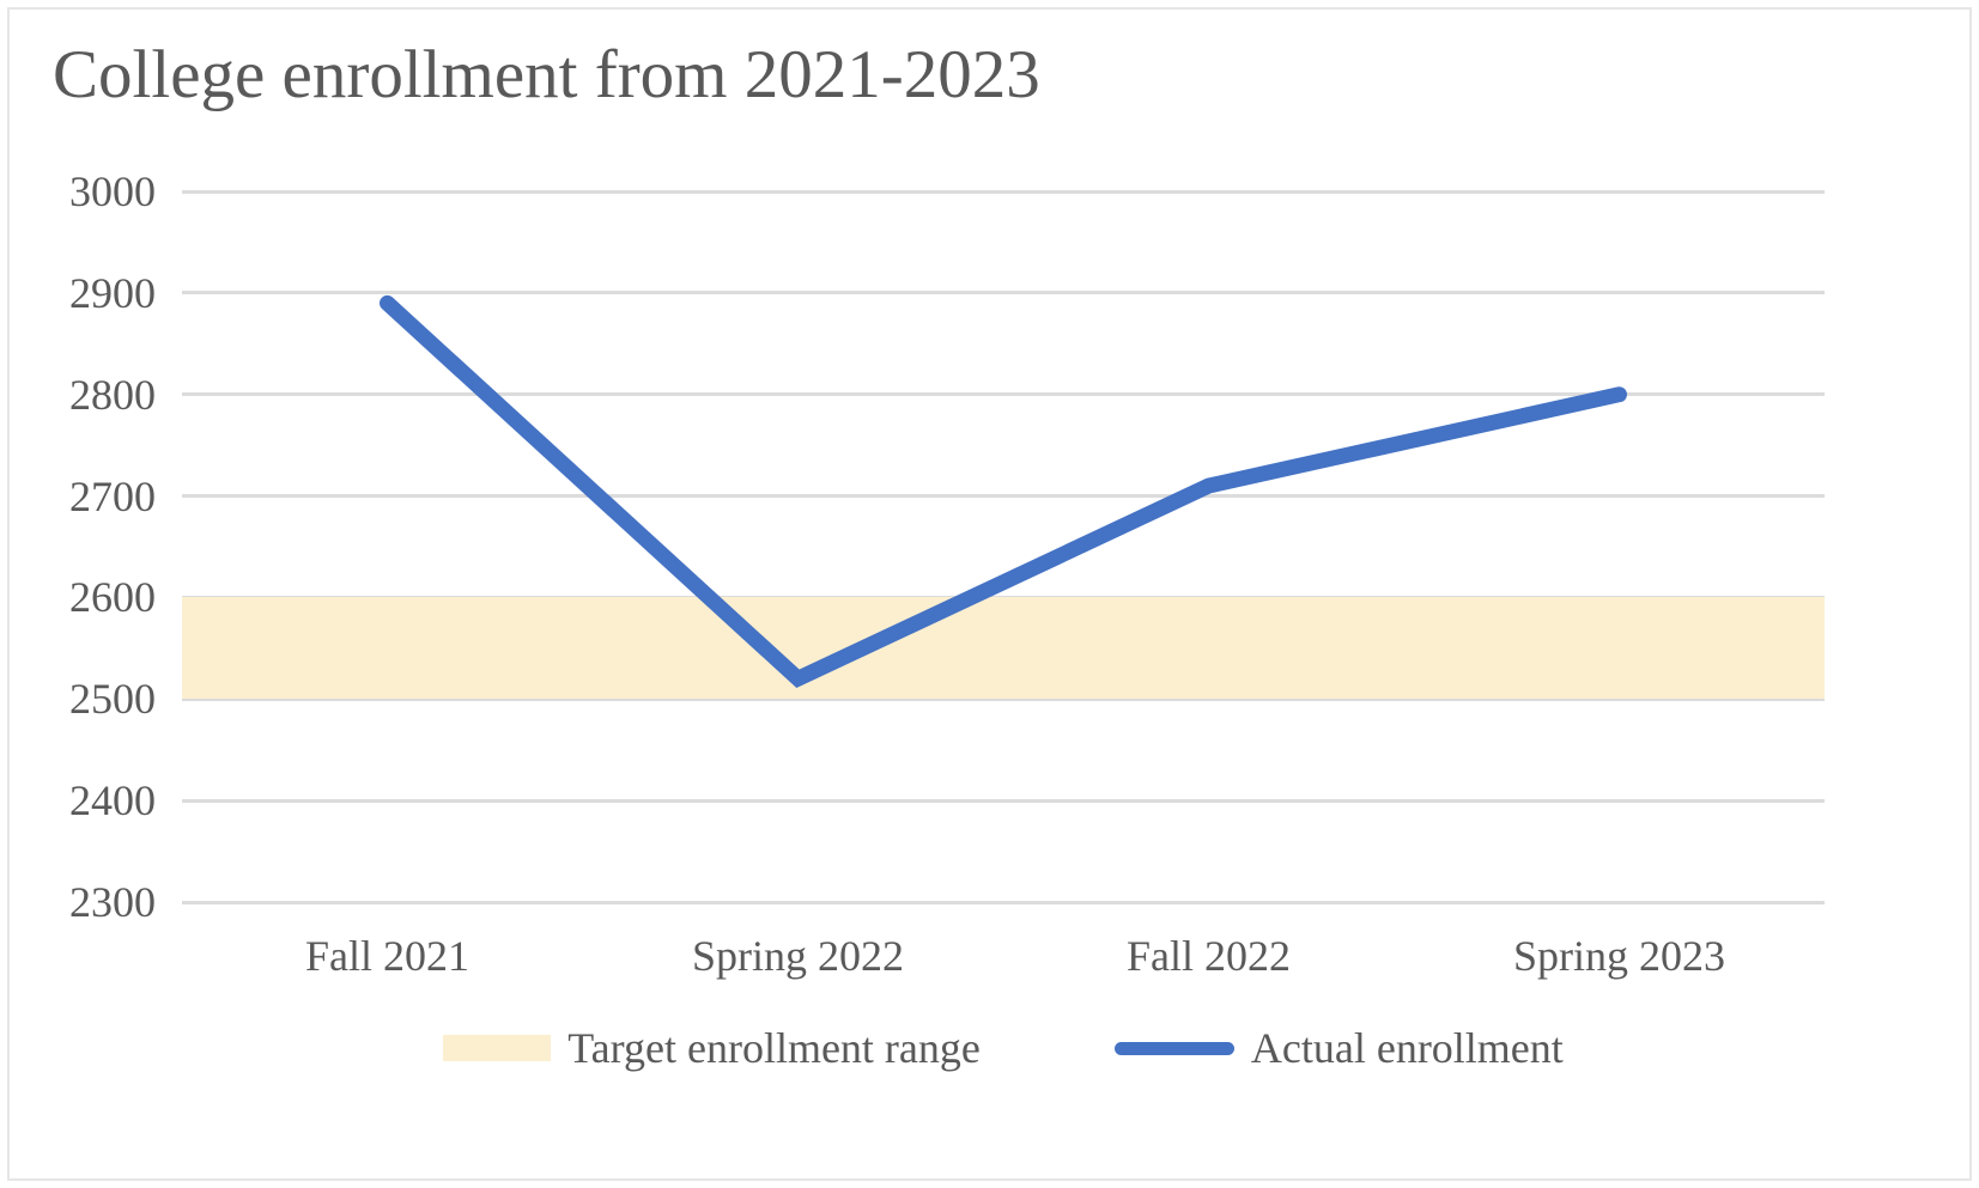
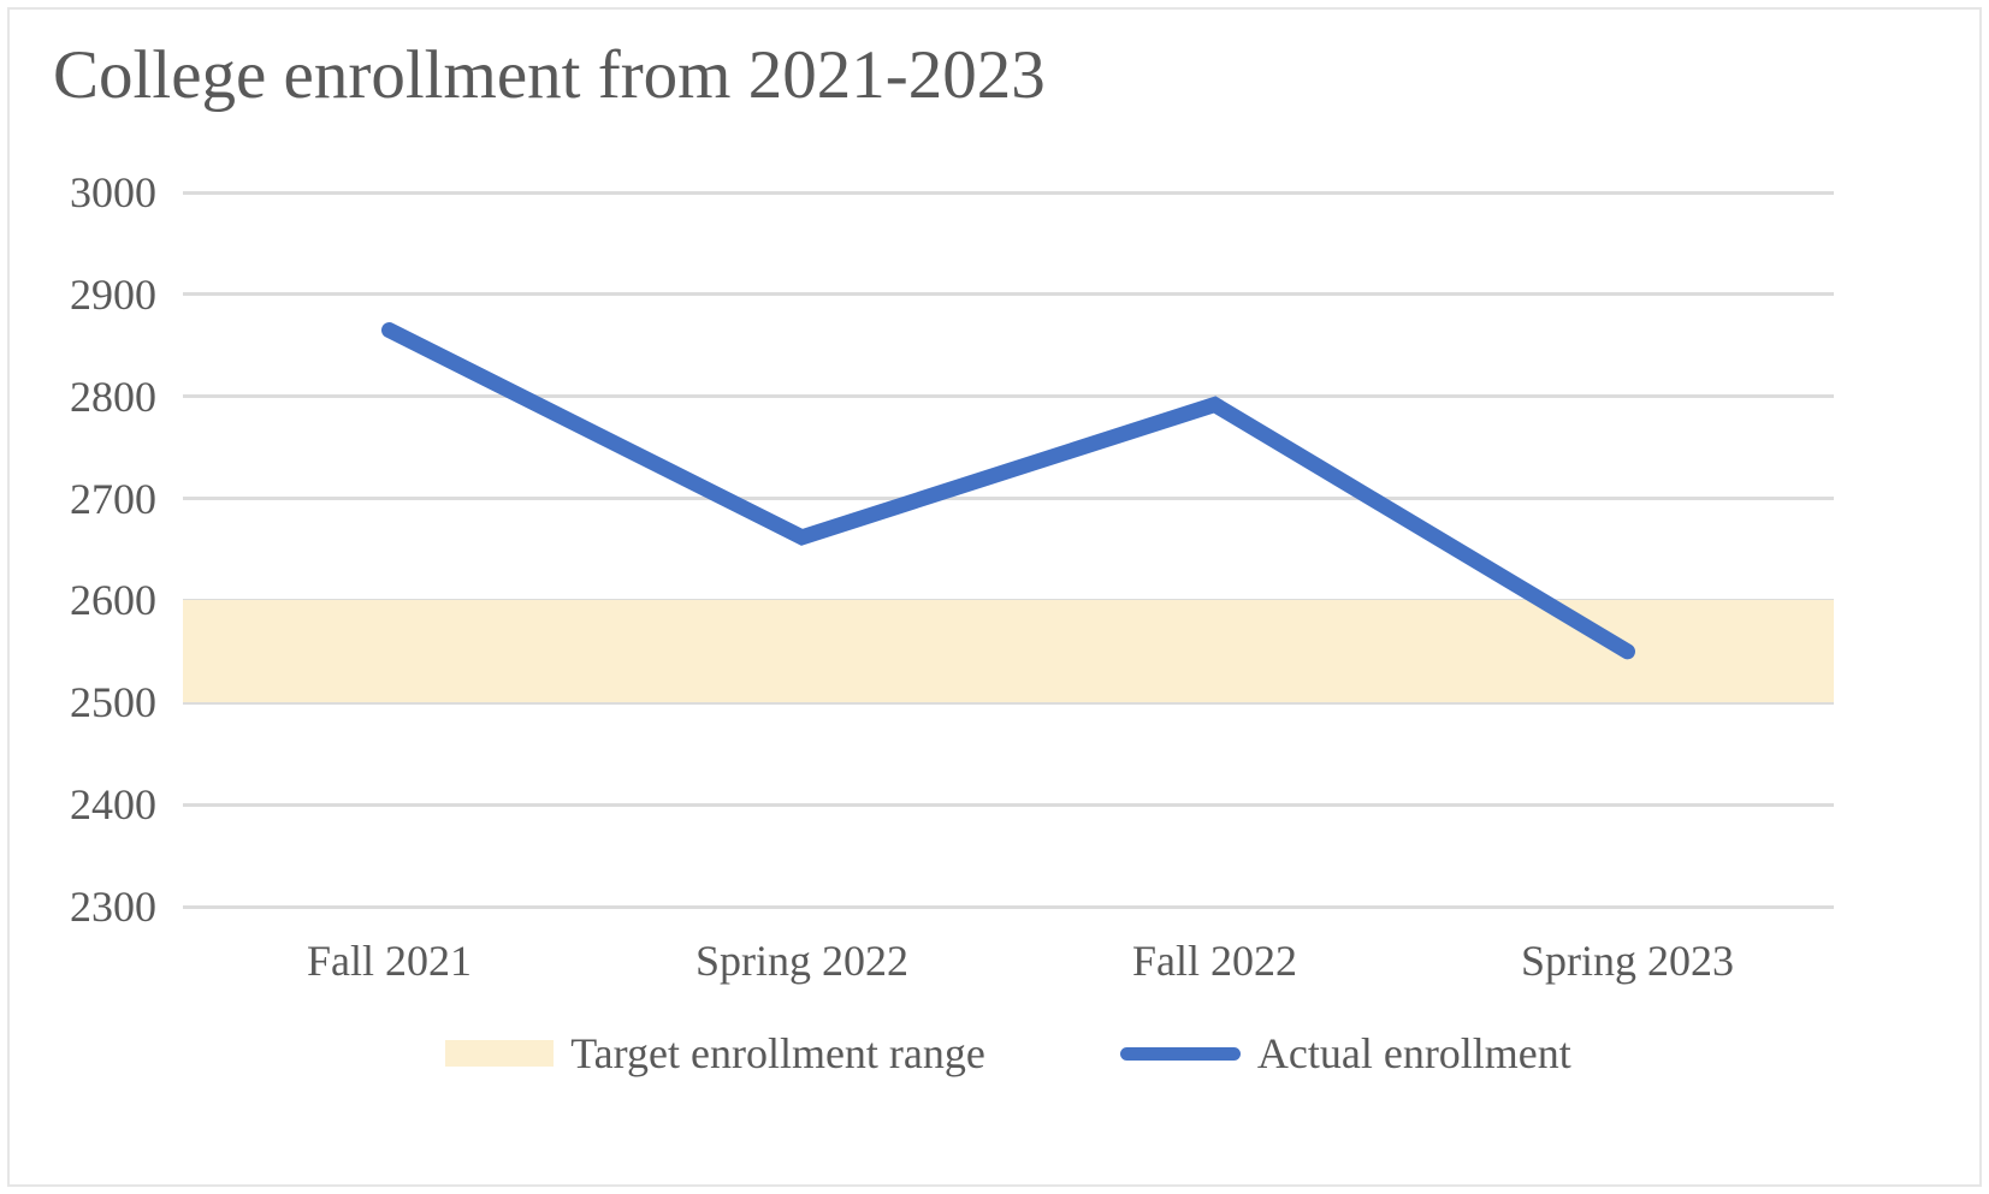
Fall 2021: 2890 -> 2860
Spring 2022: 2520 -> 2660
Fall 2022: 2710 -> 2790
Spring 2023: 2800 -> 2550
